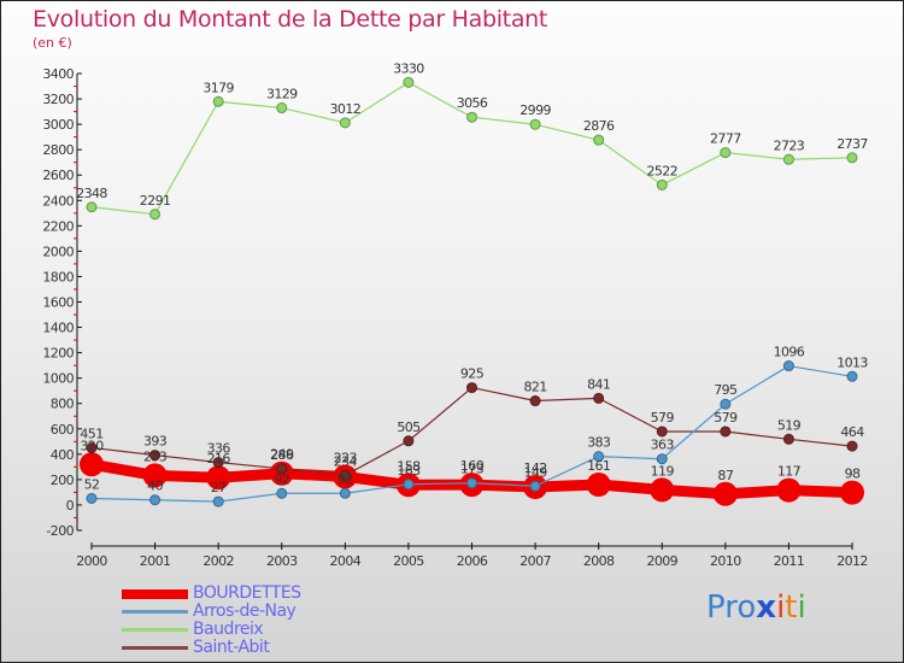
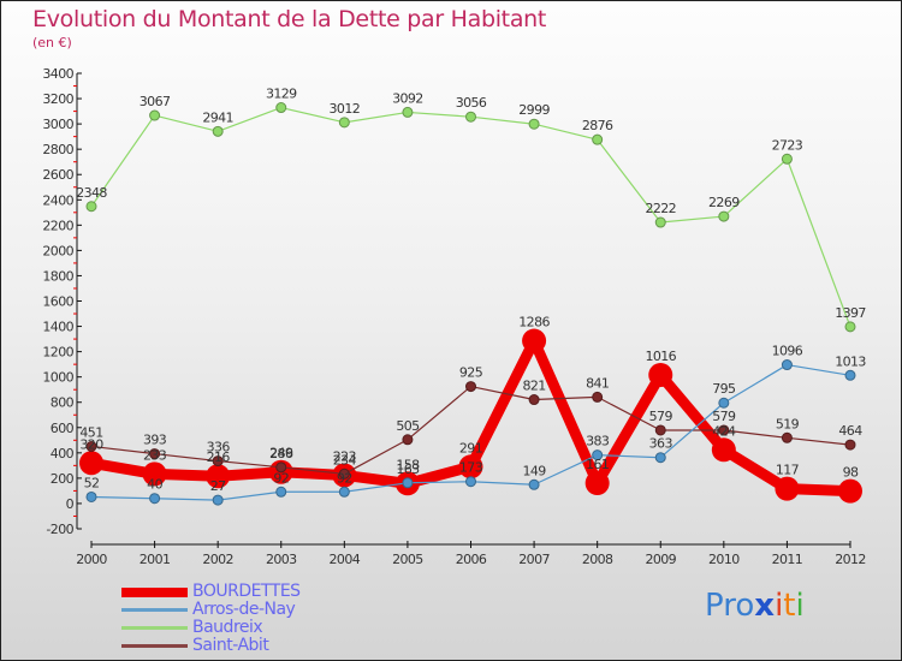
Baudreix/2001: 2291 -> 3067
Baudreix/2002: 3179 -> 2941
Baudreix/2005: 3330 -> 3092
BOURDETTES/2006: 160 -> 291
BOURDETTES/2007: 142 -> 1286
BOURDETTES/2009: 119 -> 1016
Baudreix/2009: 2522 -> 2222
BOURDETTES/2010: 87 -> 424
Baudreix/2010: 2777 -> 2269
Baudreix/2012: 2737 -> 1397
